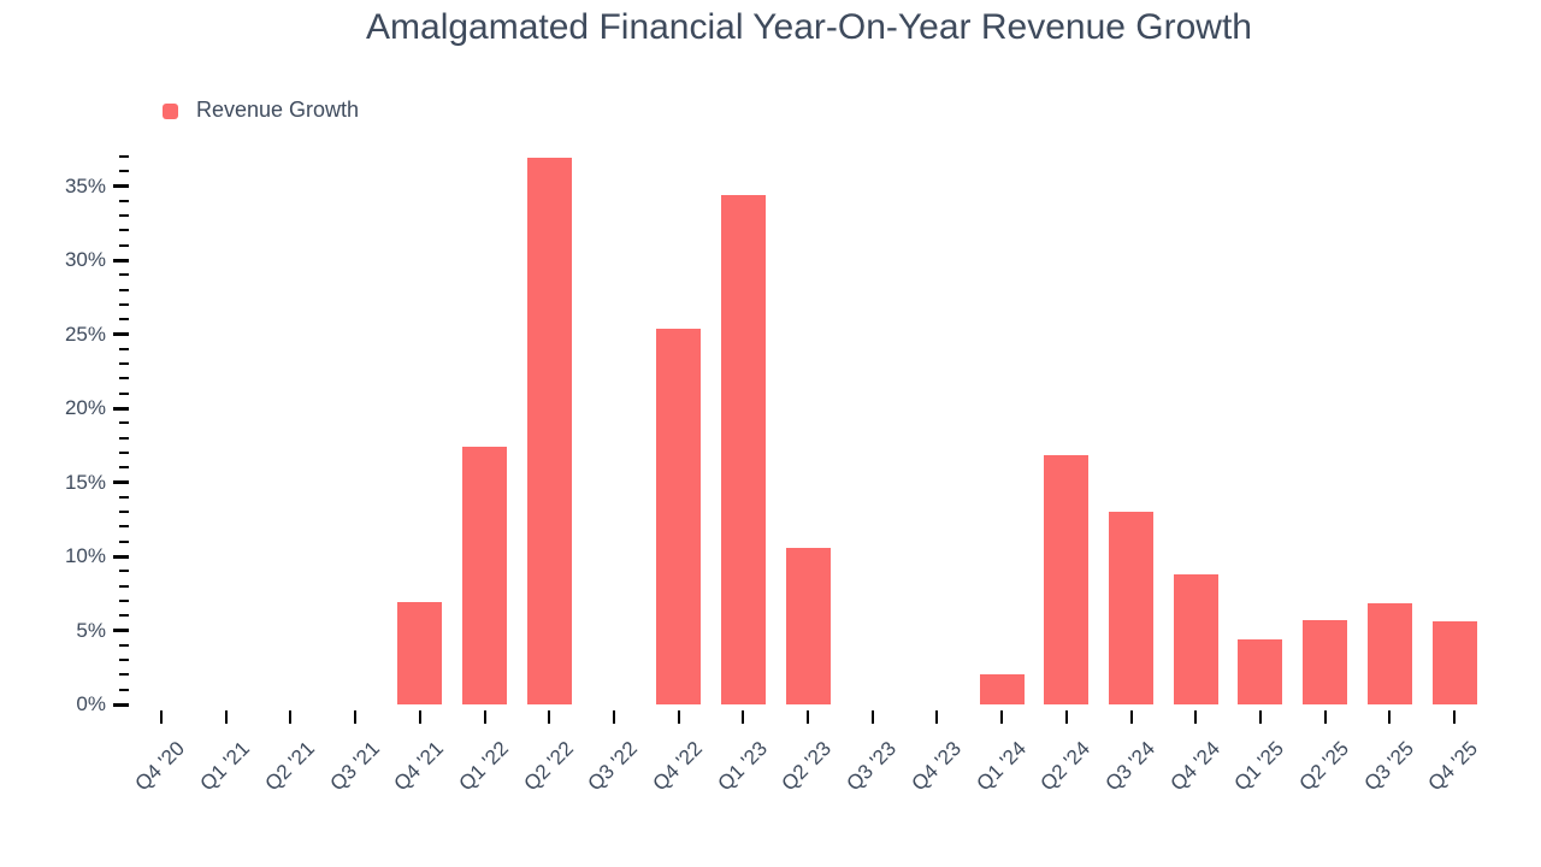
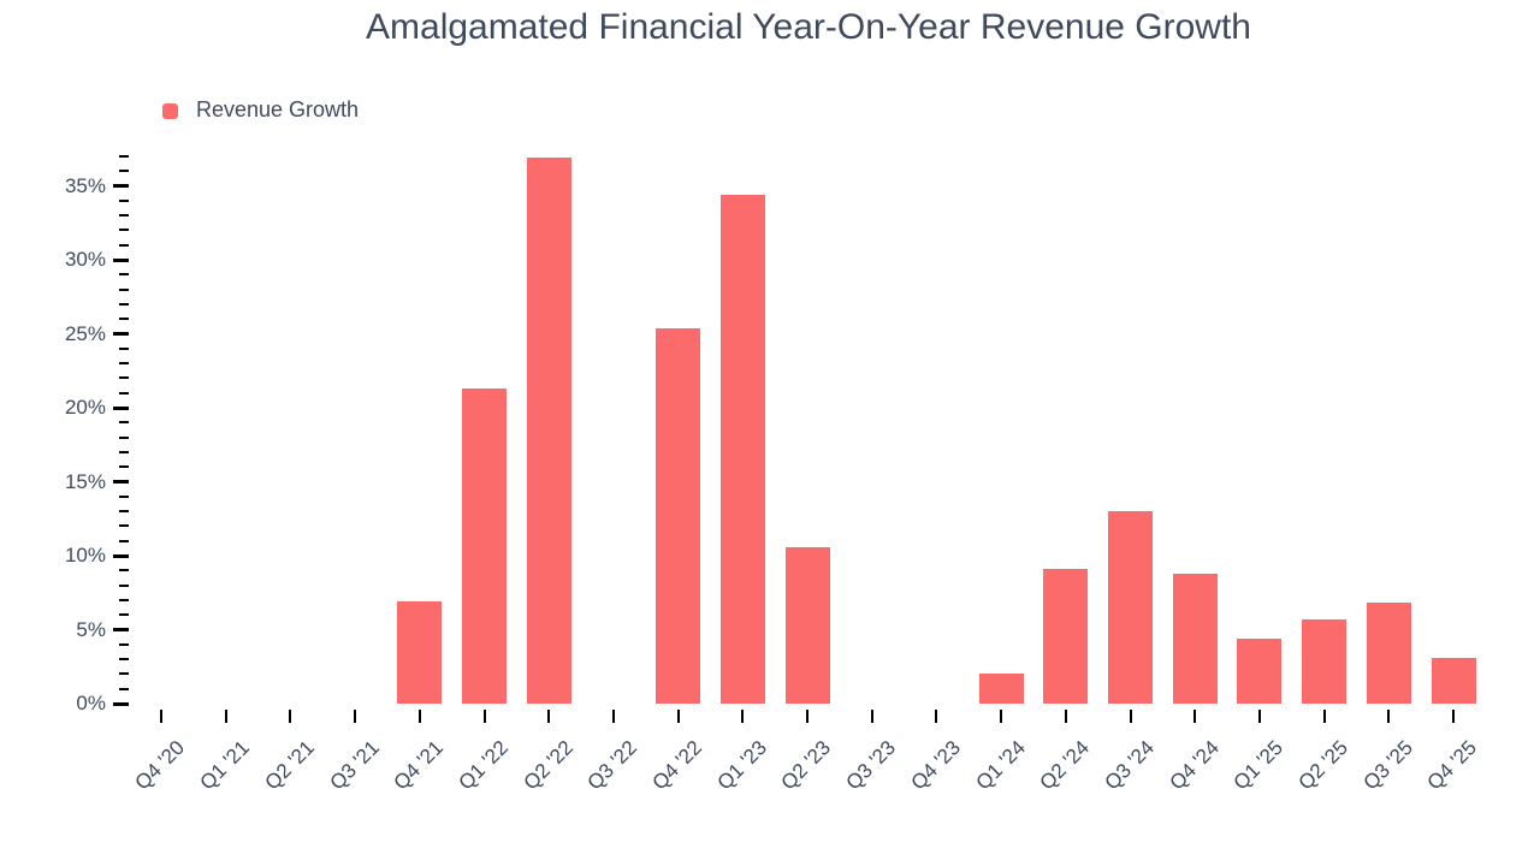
Q1 '22: 17.4% -> 21.3%
Q2 '24: 16.8% -> 9.1%
Q4 '25: 5.6% -> 3.1%
